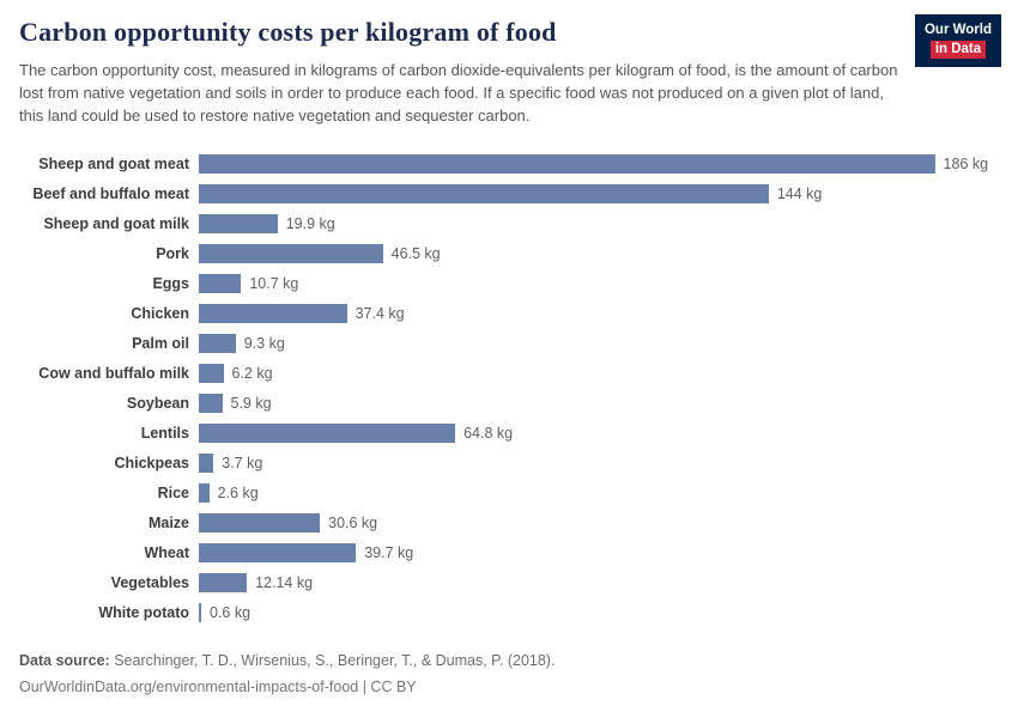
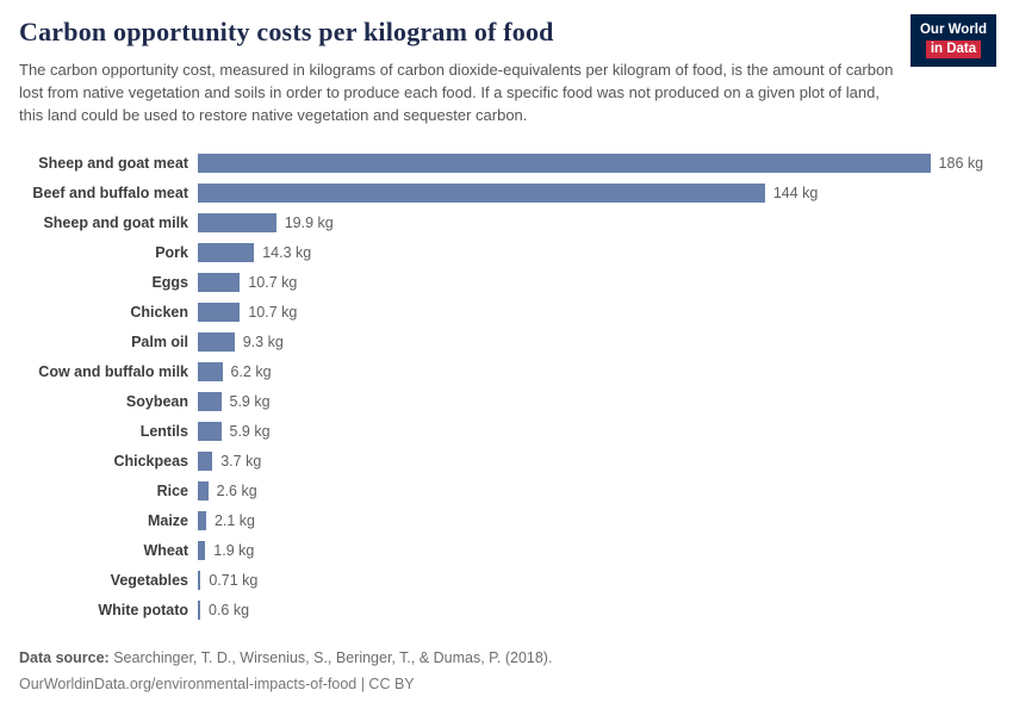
Pork: 46.5 -> 14.3
Chicken: 37.4 -> 10.7
Lentils: 64.8 -> 5.9
Maize: 30.6 -> 2.1
Wheat: 39.7 -> 1.9
Vegetables: 12.14 -> 0.71
